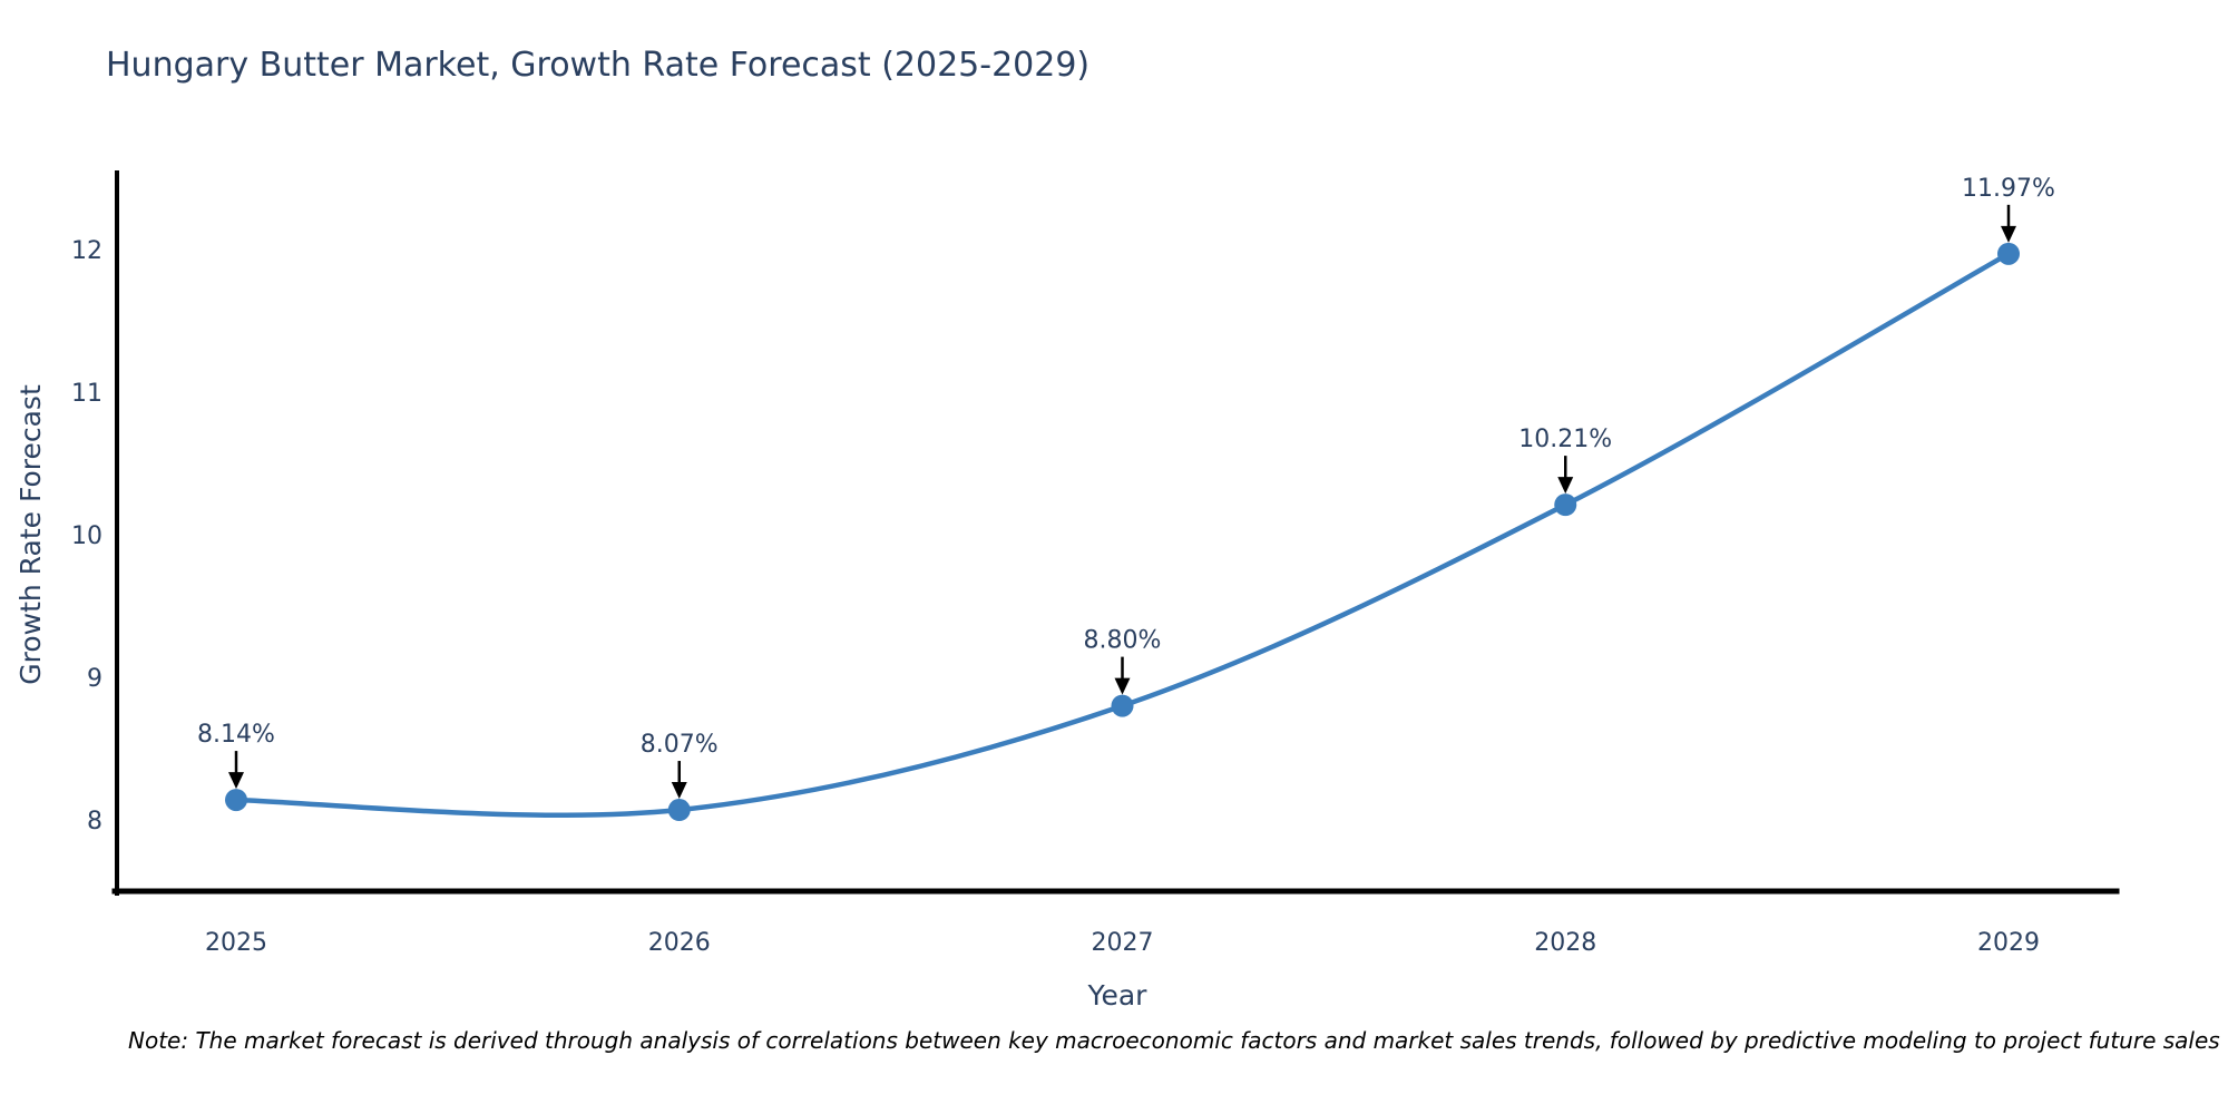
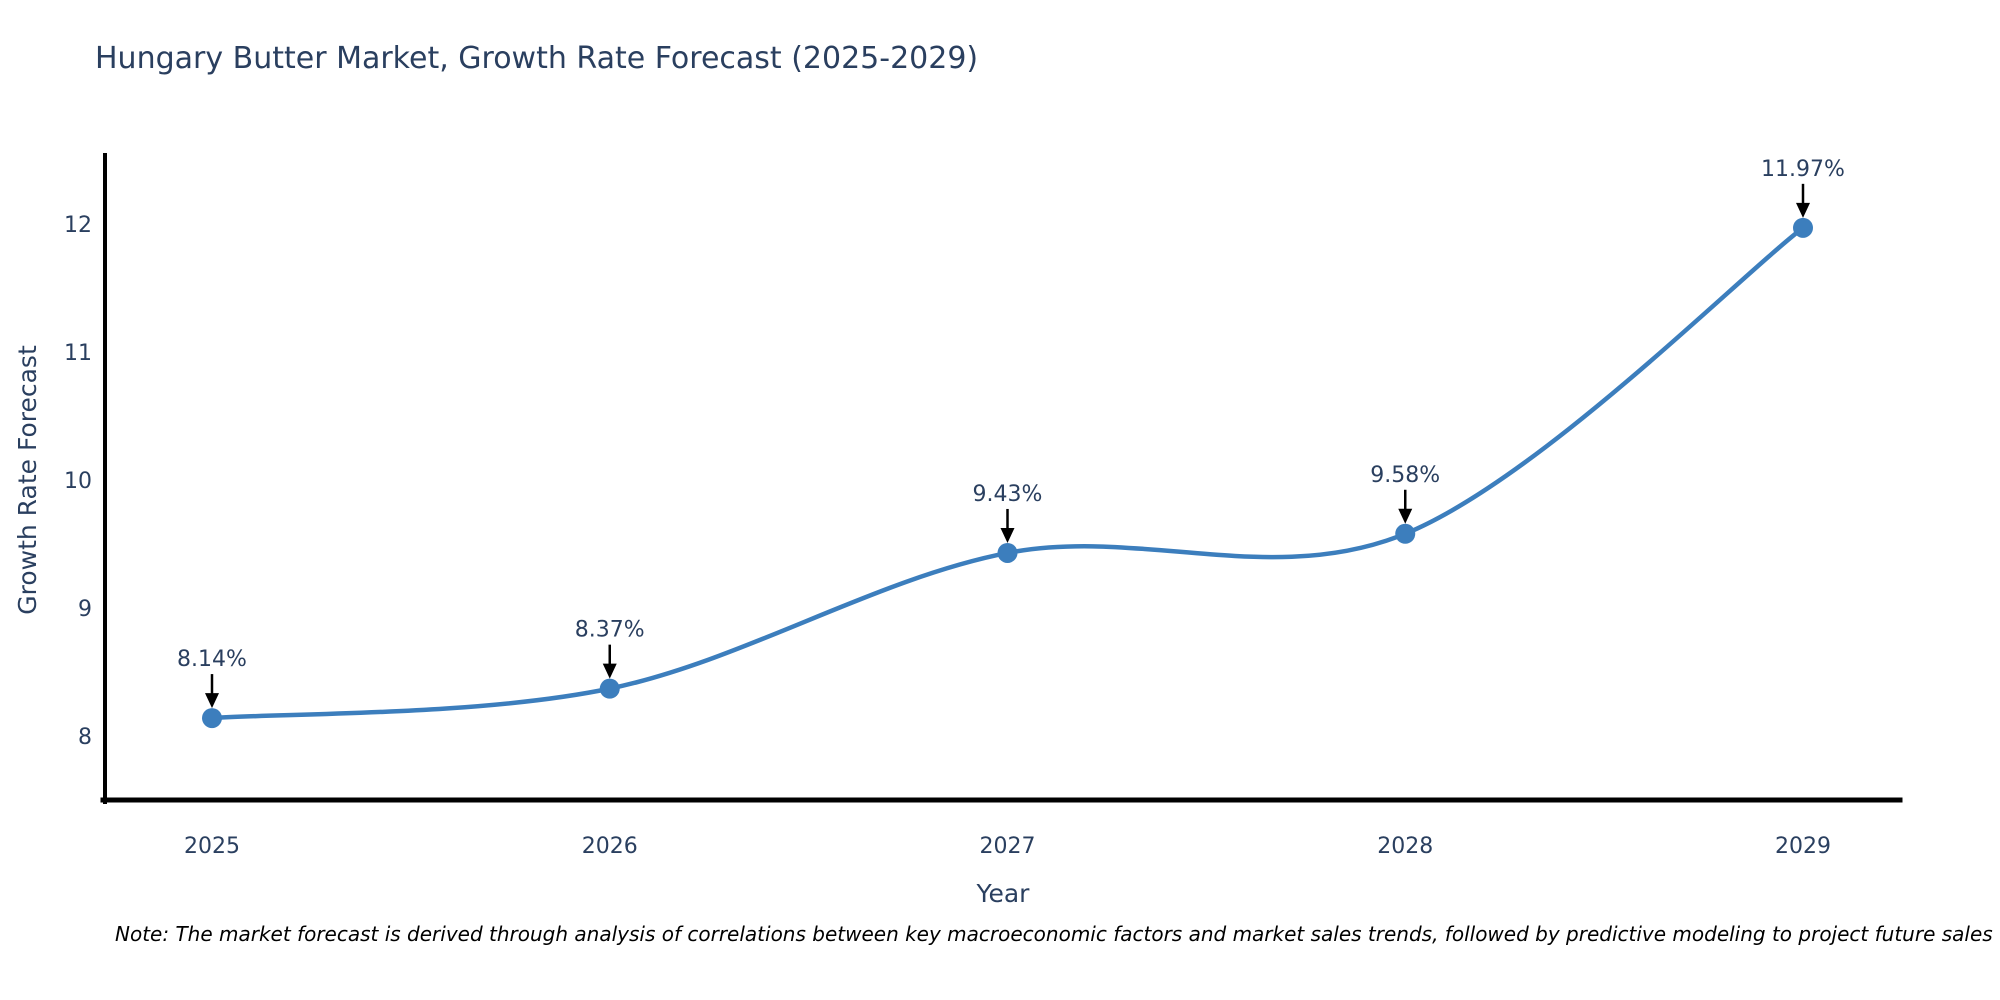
2026: 8.07% -> 8.37%
2027: 8.80% -> 9.43%
2028: 10.21% -> 9.58%
